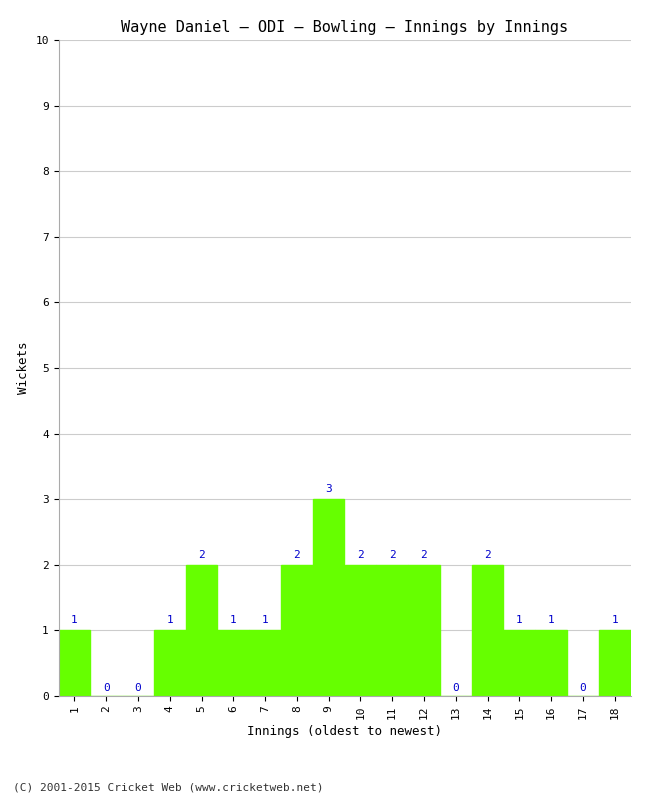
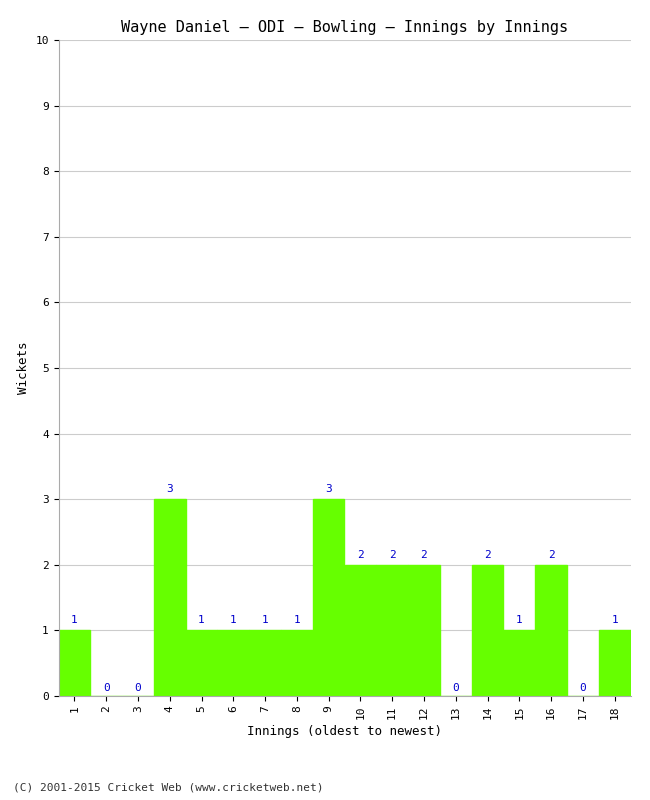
4: 1 -> 3
5: 2 -> 1
8: 2 -> 1
16: 1 -> 2
